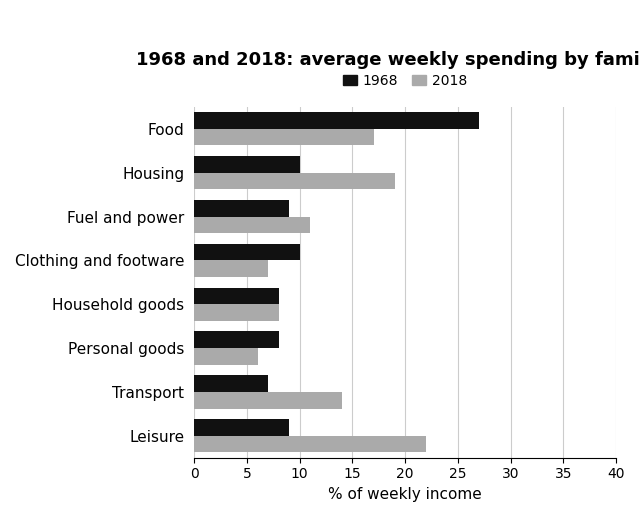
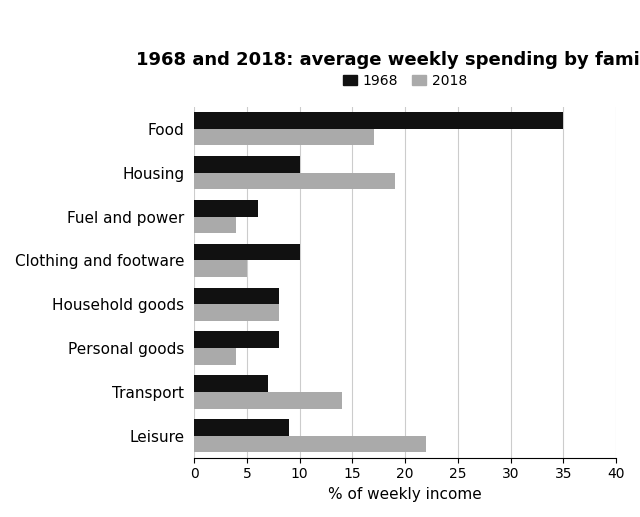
1968/Food: 27 -> 35
1968/Fuel and power: 9 -> 6
2018/Fuel and power: 11 -> 4
2018/Clothing and footware: 7 -> 5
2018/Personal goods: 6 -> 4
